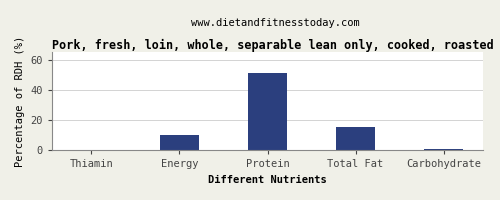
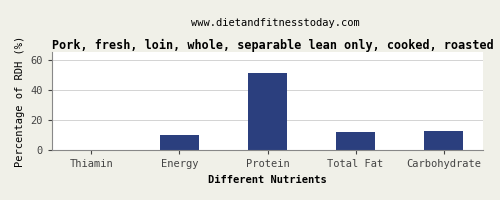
Total Fat: 16 -> 12
Carbohydrate: 1 -> 13
